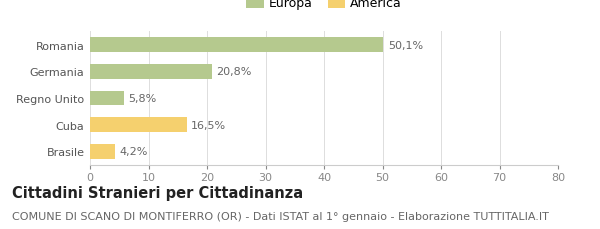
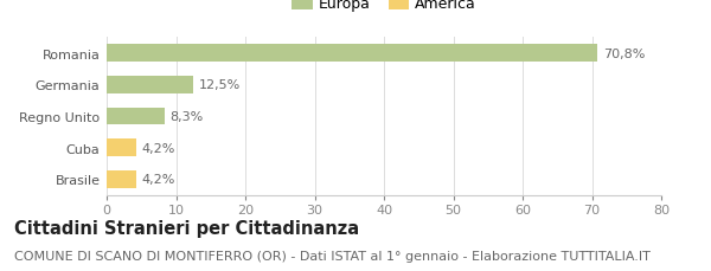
Romania: 50,1% -> 70,8%
Germania: 20,8% -> 12,5%
Regno Unito: 5,8% -> 8,3%
Cuba: 16,5% -> 4,2%
